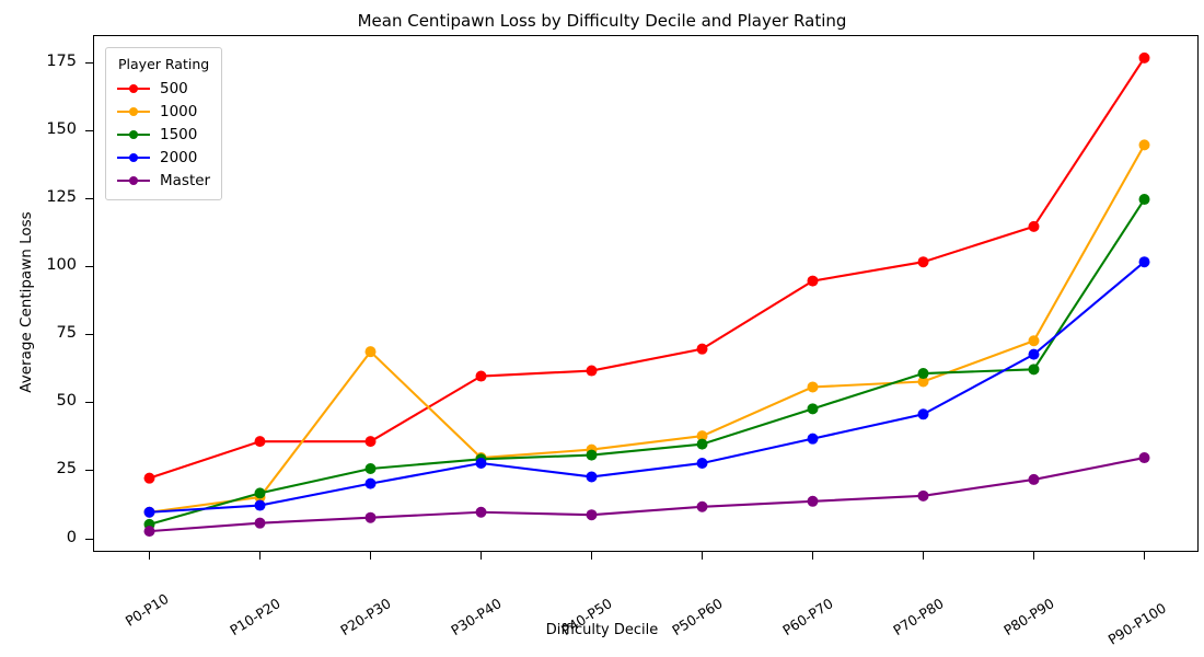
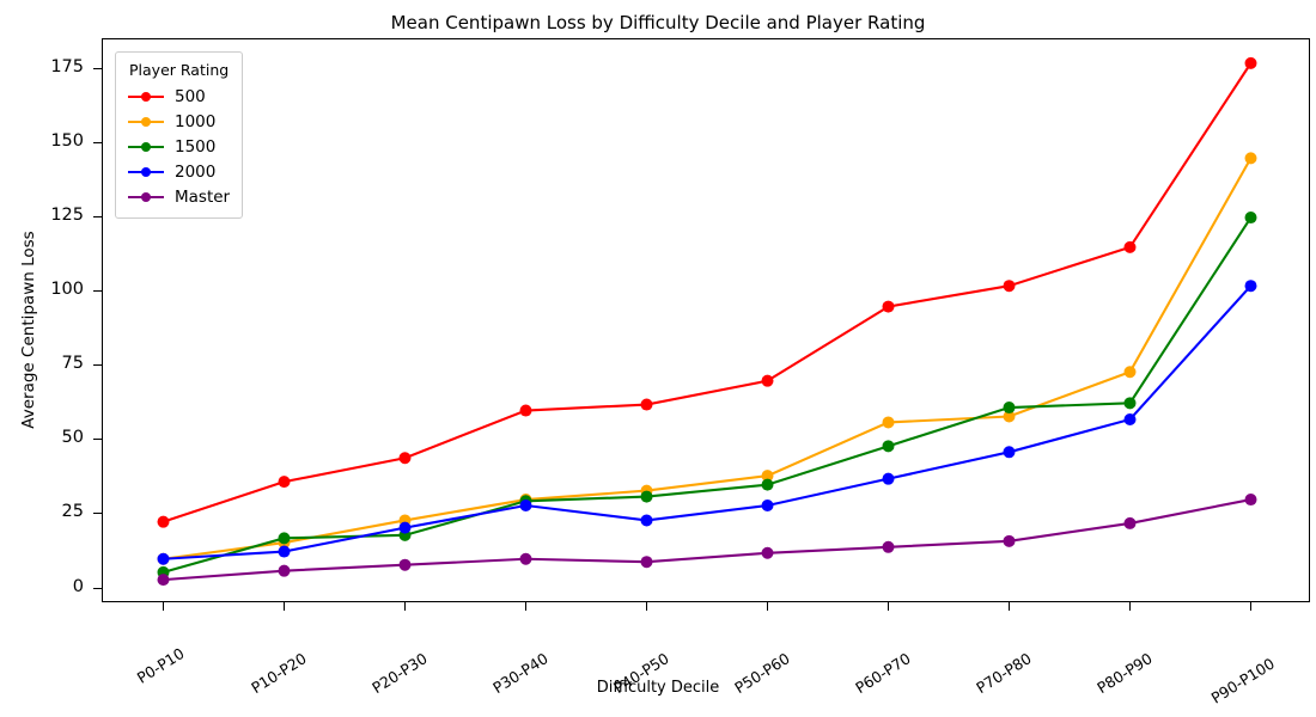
500/P20-P30: 36 -> 44
1000/P20-P30: 69 -> 23
1500/P20-P30: 26 -> 18
2000/P80-P90: 68 -> 57
